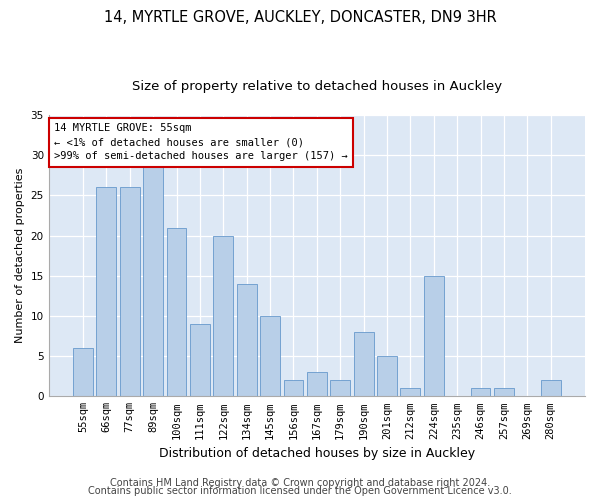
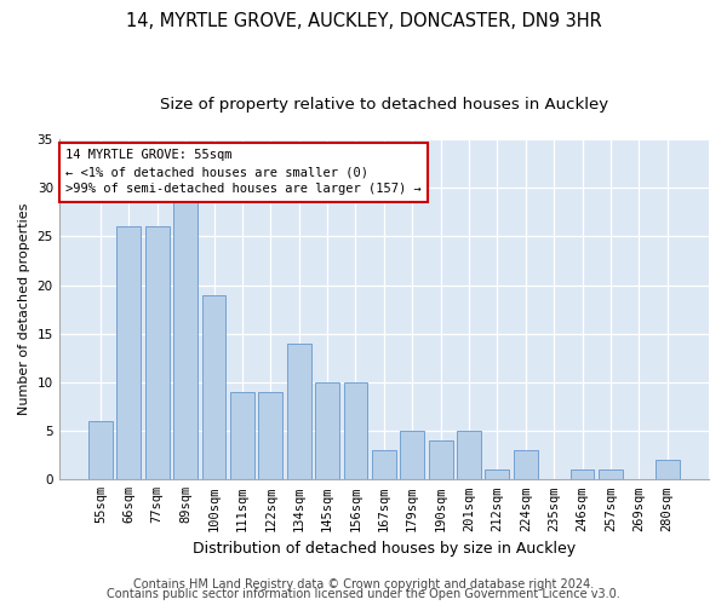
100sqm: 21 -> 19
122sqm: 20 -> 9
156sqm: 2 -> 10
179sqm: 2 -> 5
190sqm: 8 -> 4
224sqm: 15 -> 3
